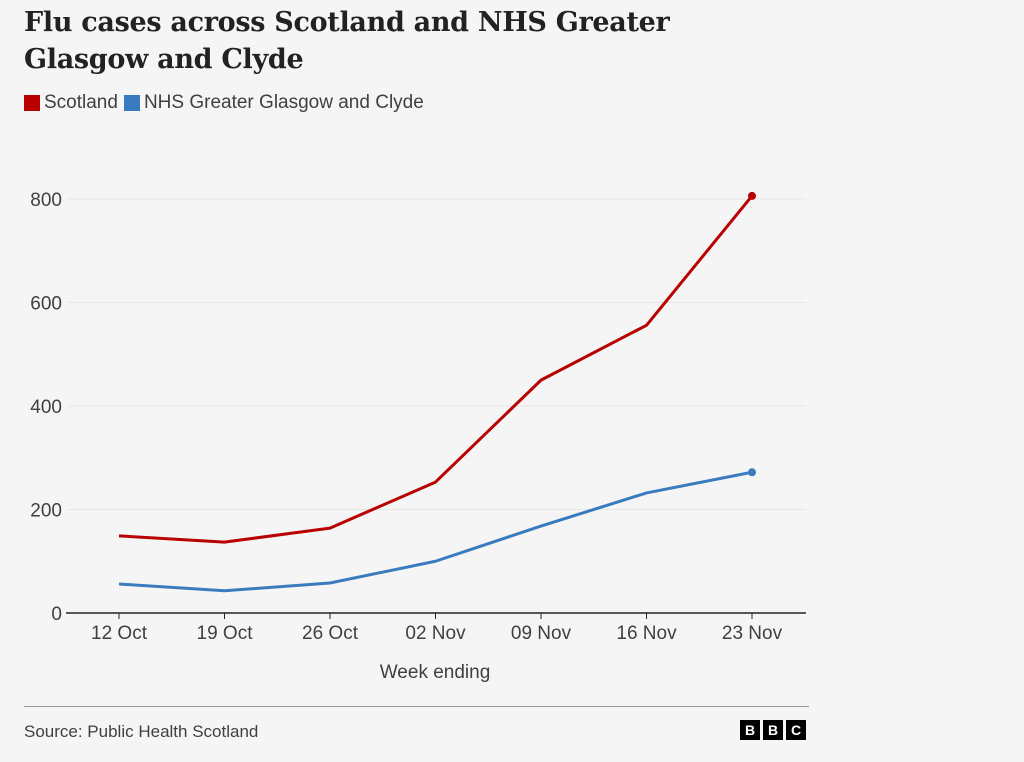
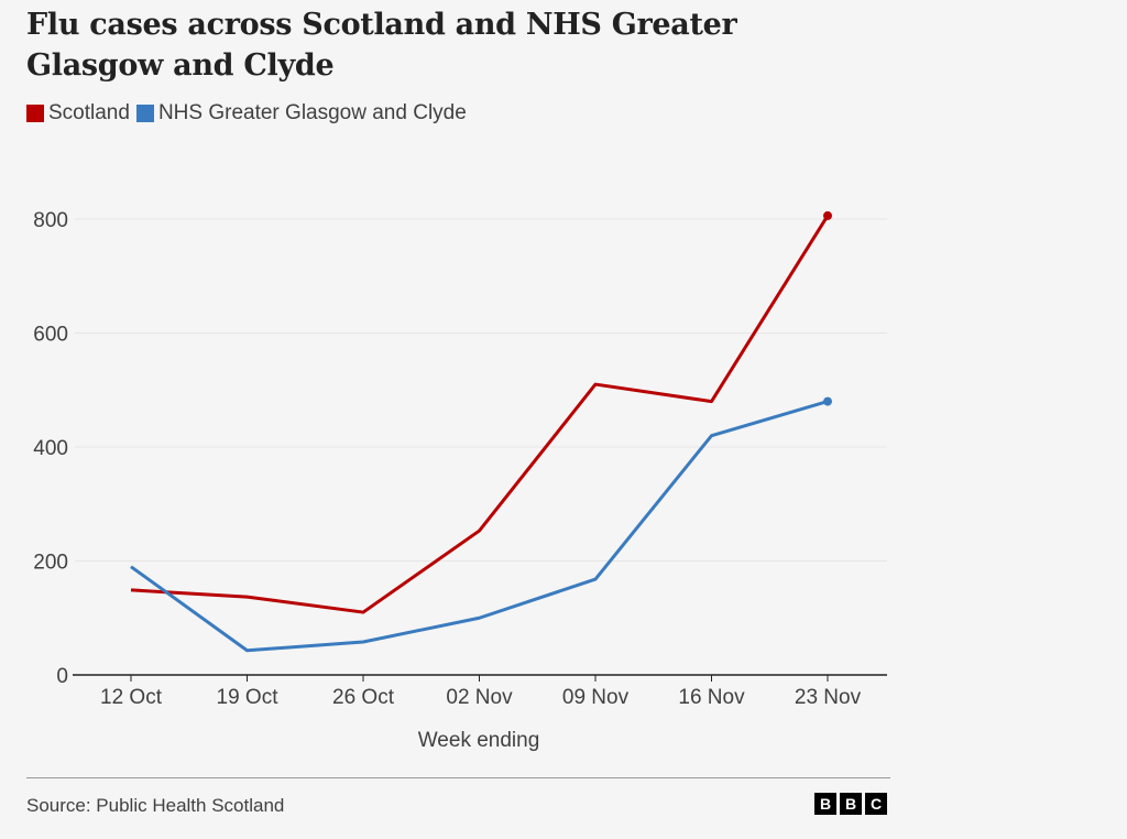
NHS Greater Glasgow and Clyde/12 Oct: 60 -> 190
Scotland/26 Oct: 160 -> 110
Scotland/09 Nov: 450 -> 510
Scotland/16 Nov: 560 -> 480
NHS Greater Glasgow and Clyde/16 Nov: 230 -> 420
NHS Greater Glasgow and Clyde/23 Nov: 270 -> 480
